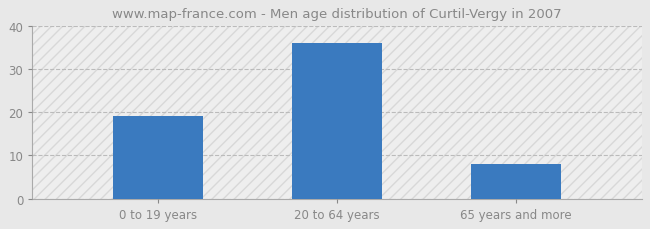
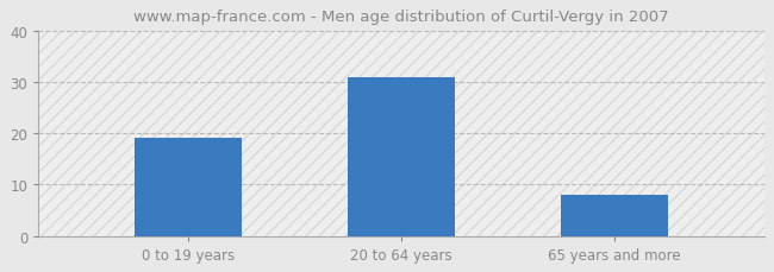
20 to 64 years: 36 -> 31
